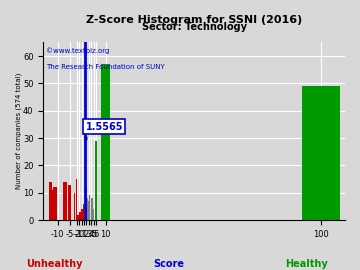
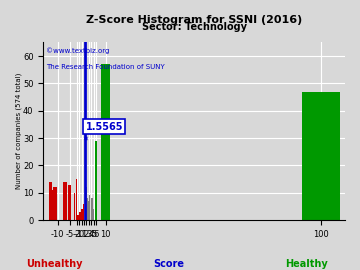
100: 49 -> 47
